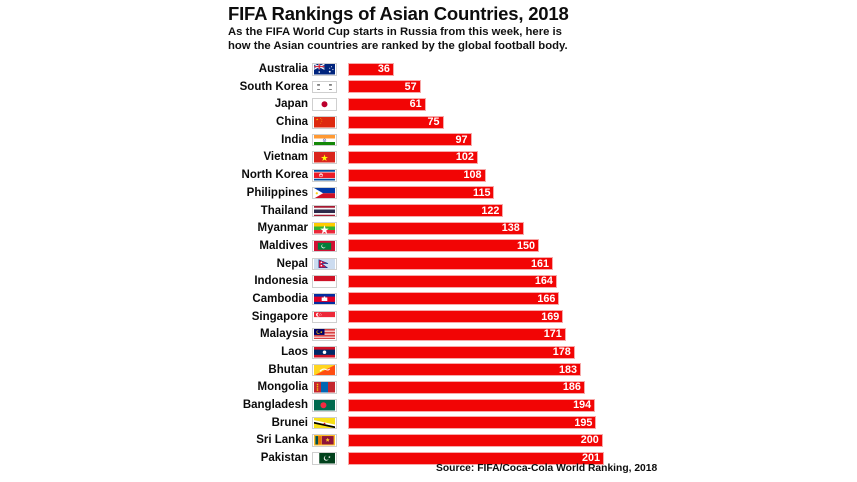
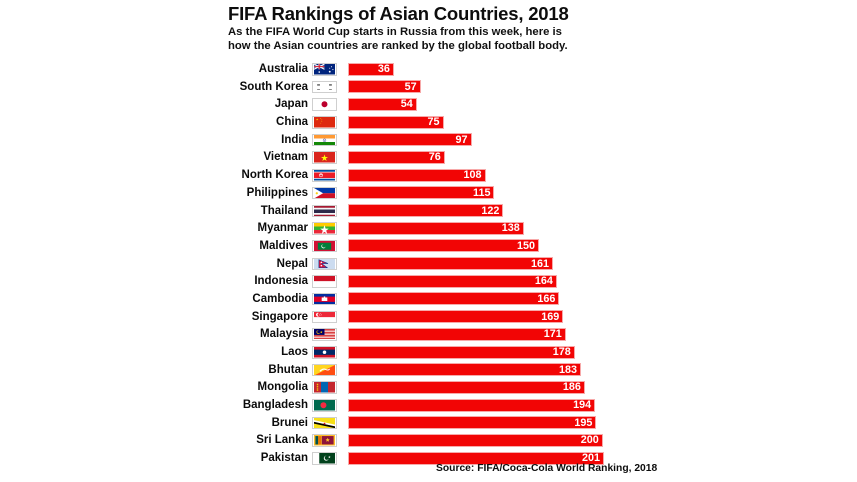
Japan: 61 -> 54
Vietnam: 102 -> 76
